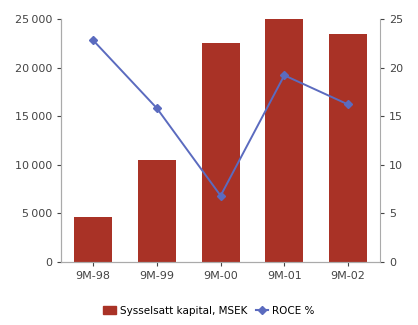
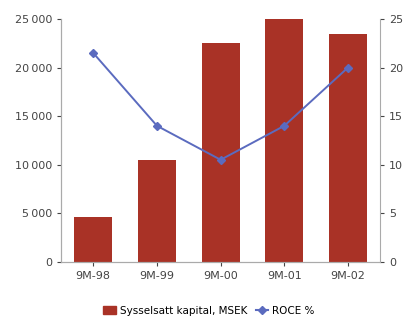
ROCE %/9M-98: 22.8 -> 21.5
ROCE %/9M-99: 15.8 -> 14.0
ROCE %/9M-00: 6.8 -> 10.5
ROCE %/9M-01: 19.2 -> 14.0
ROCE %/9M-02: 16.2 -> 20.0
